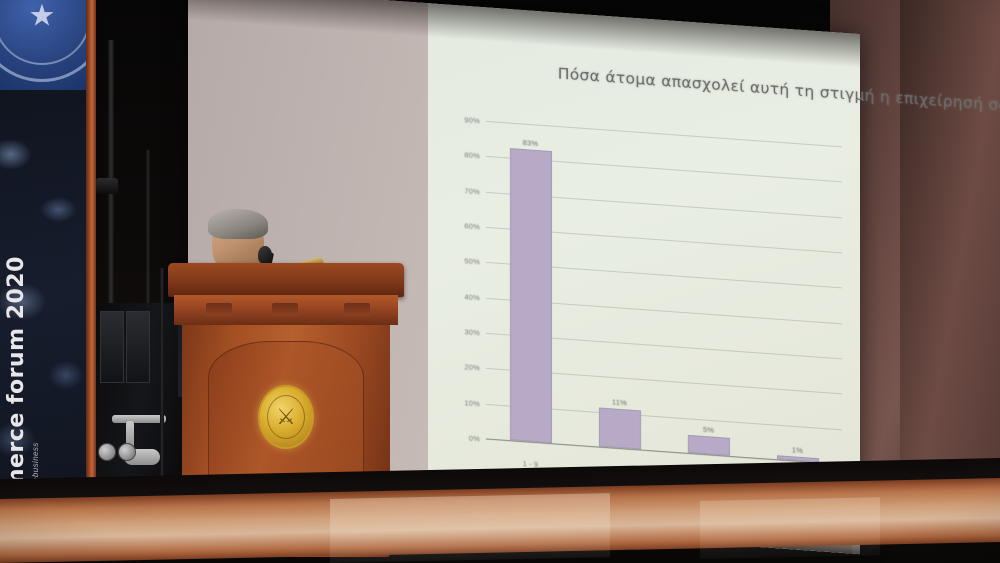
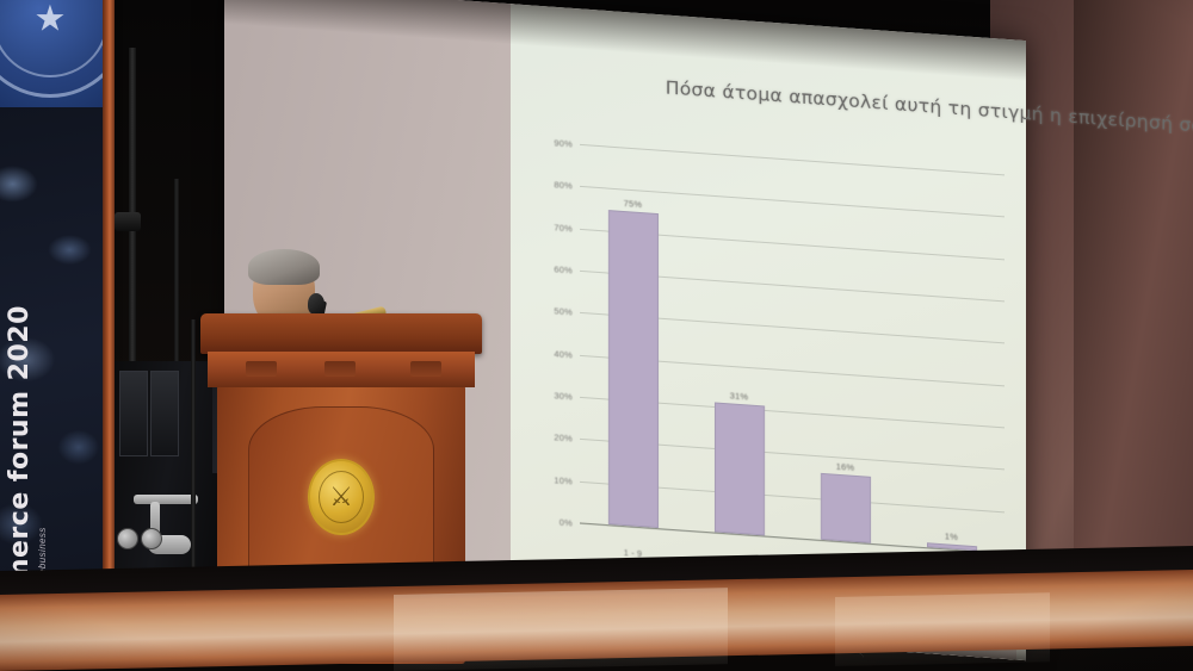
1 - 9: 83% -> 75%
10 - 49: 11% -> 31%
50 - 249: 5% -> 16%
